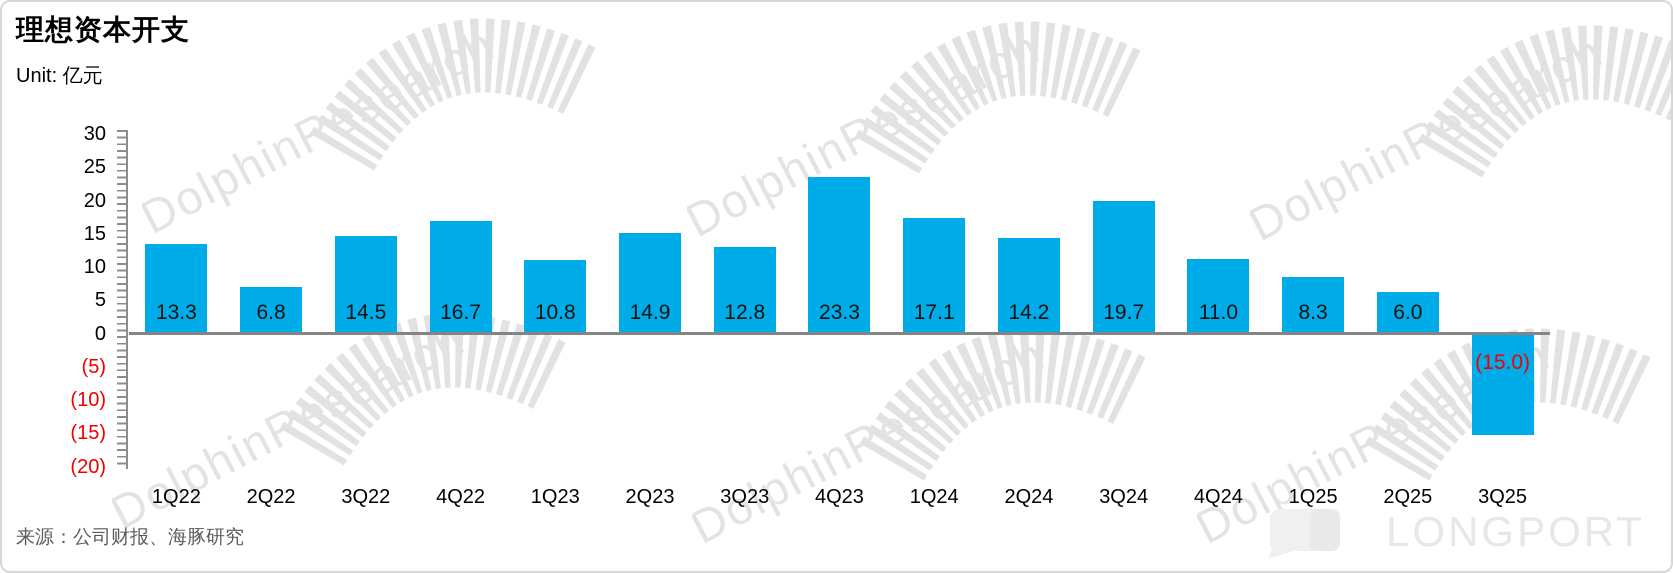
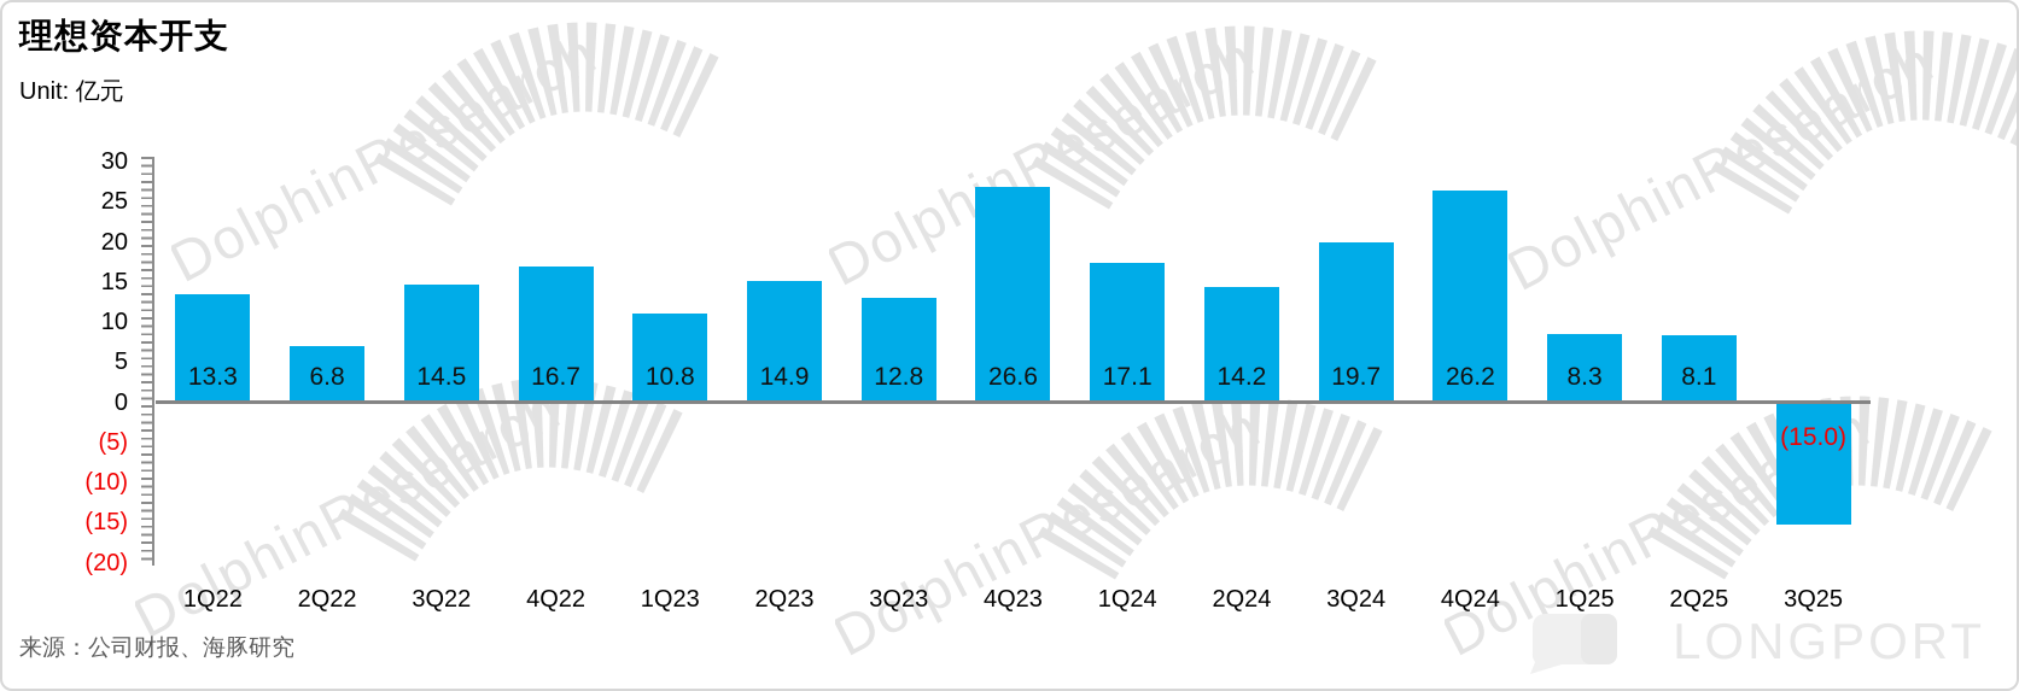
4Q23: 23.3 -> 26.6
4Q24: 11.0 -> 26.2
2Q25: 6.0 -> 8.1
